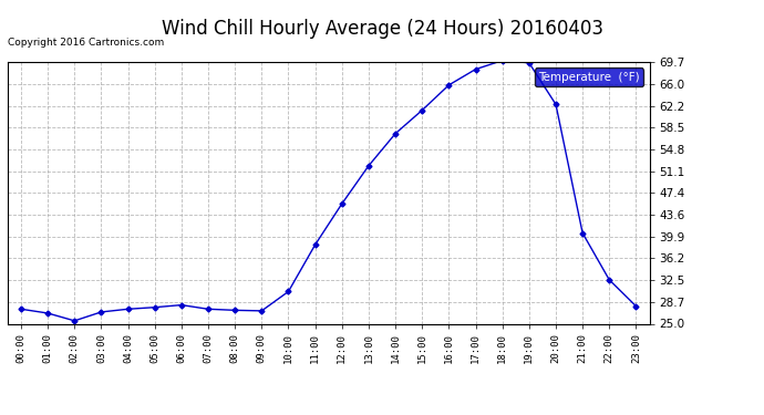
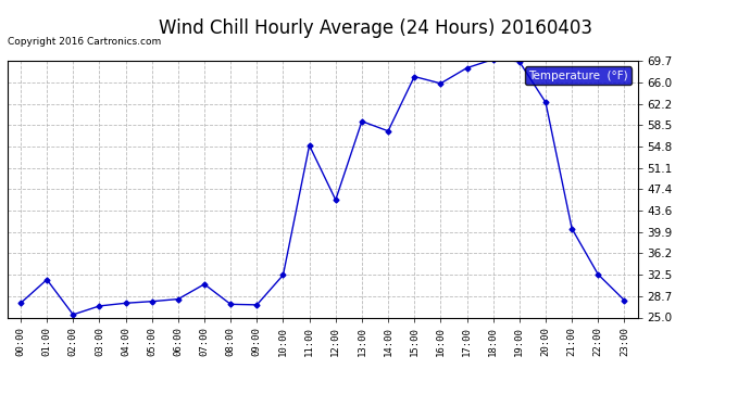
01:00: 26.8 -> 31.6
07:00: 27.5 -> 30.8
10:00: 30.5 -> 32.4
11:00: 38.5 -> 55.0
13:00: 52.0 -> 59.2
15:00: 61.5 -> 67.0
